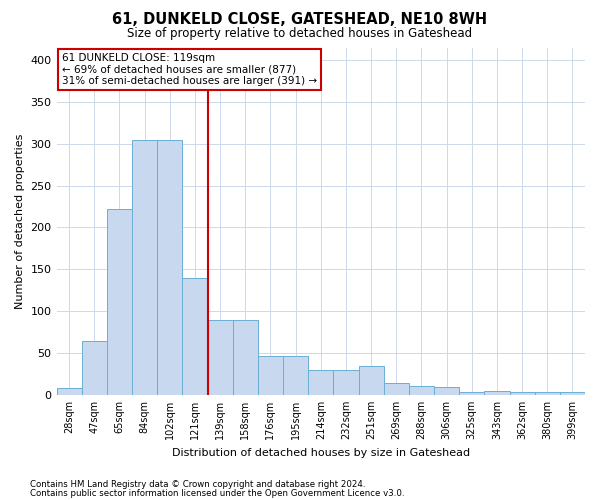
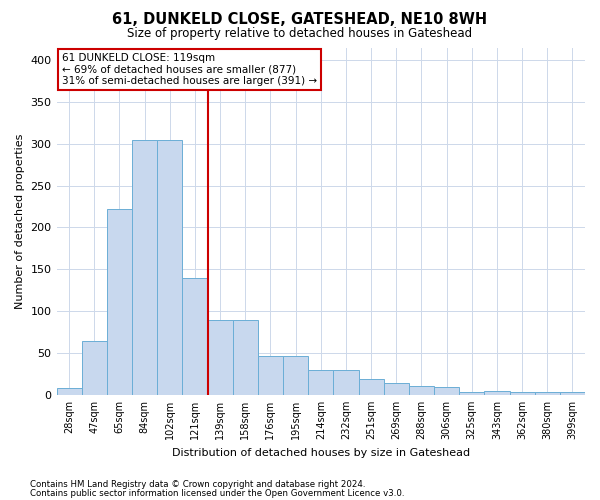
251sqm: 34 -> 19
